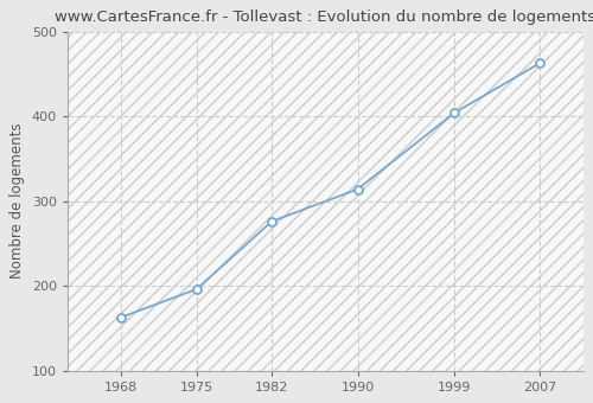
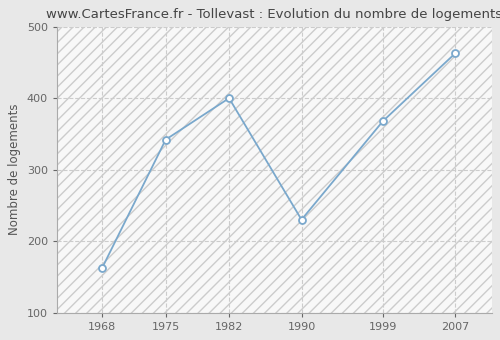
1975: 196 -> 342
1982: 276 -> 400
1990: 314 -> 230
1999: 404 -> 368
